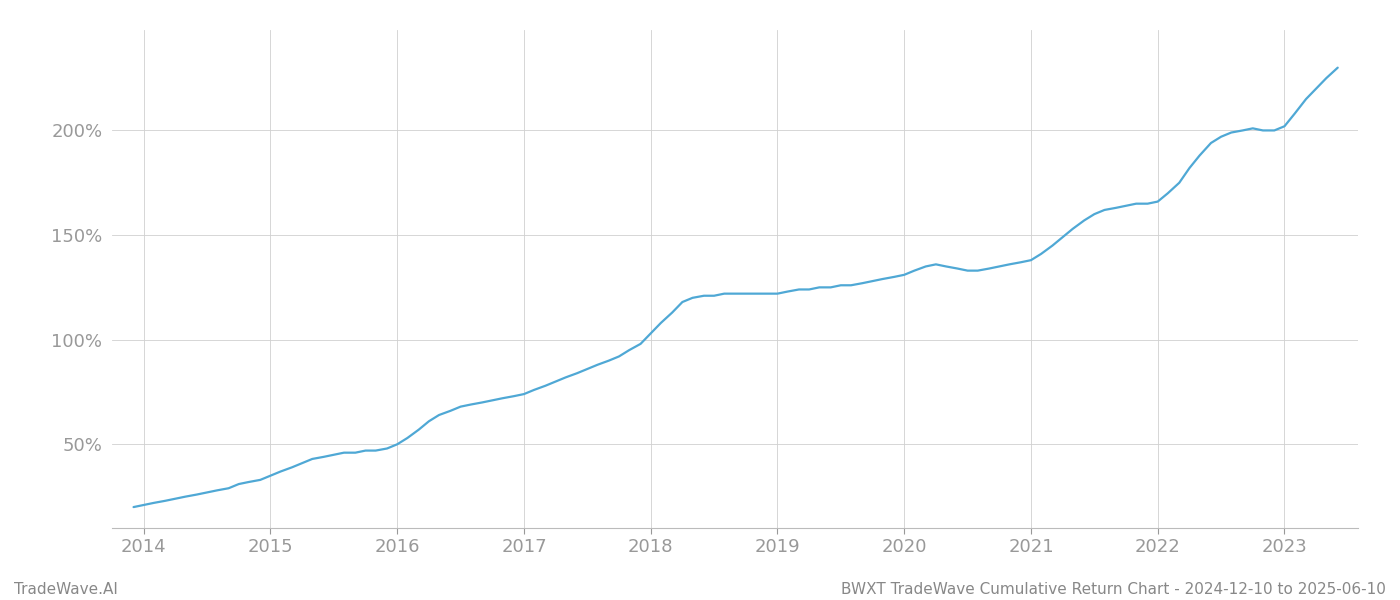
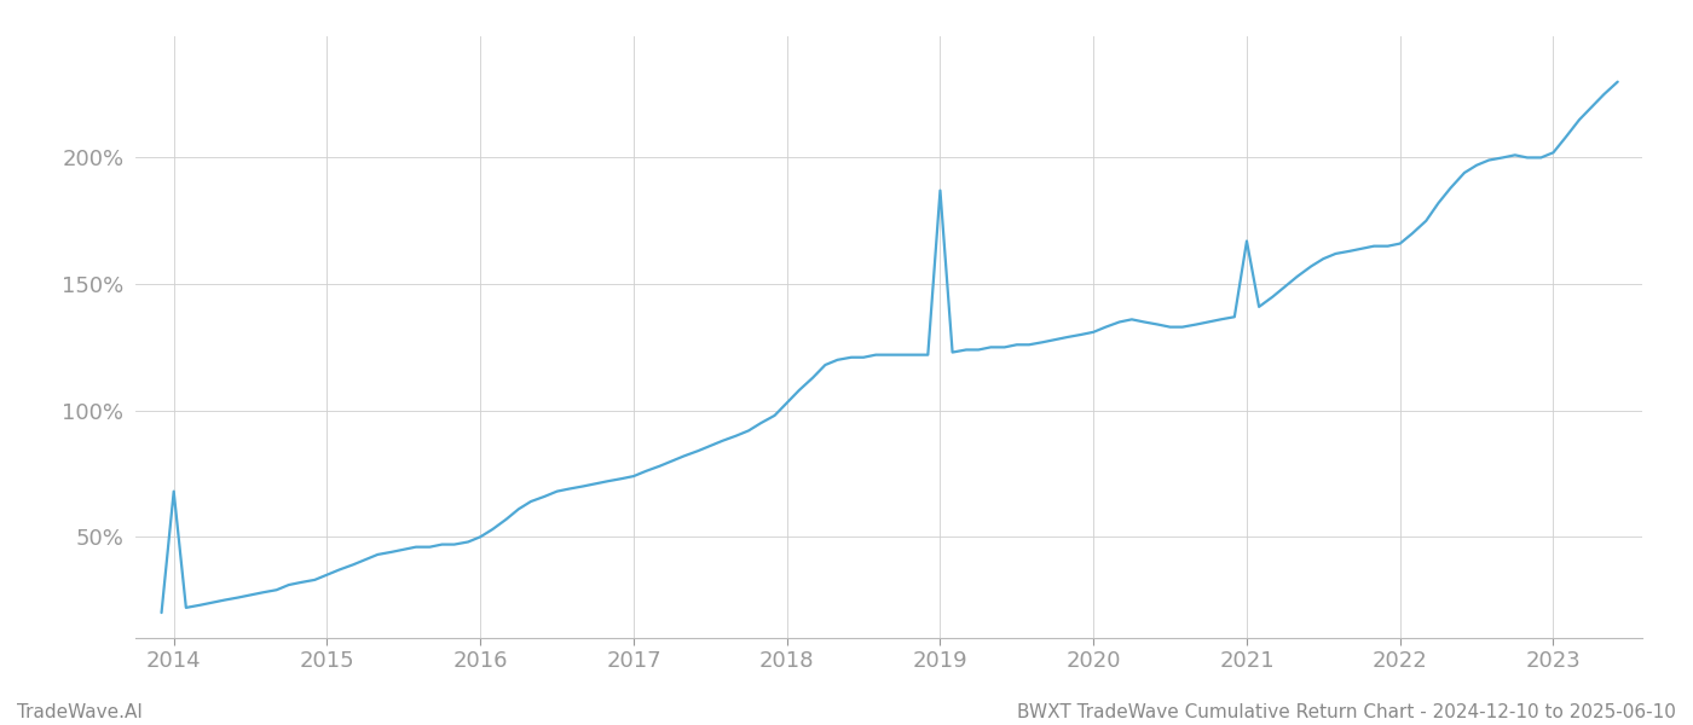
2014: 21% -> 68%
2019: 122% -> 187%
2021: 138% -> 167%
